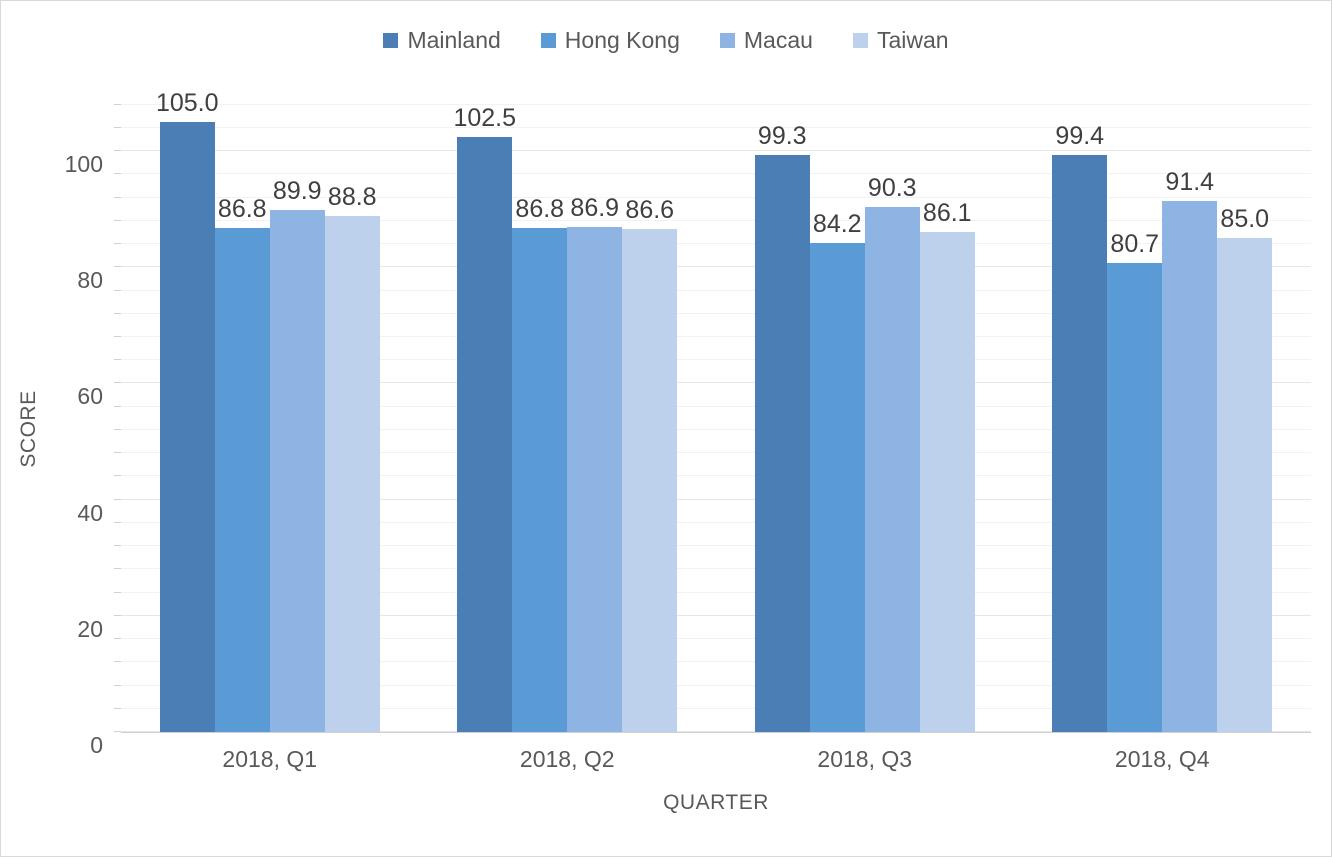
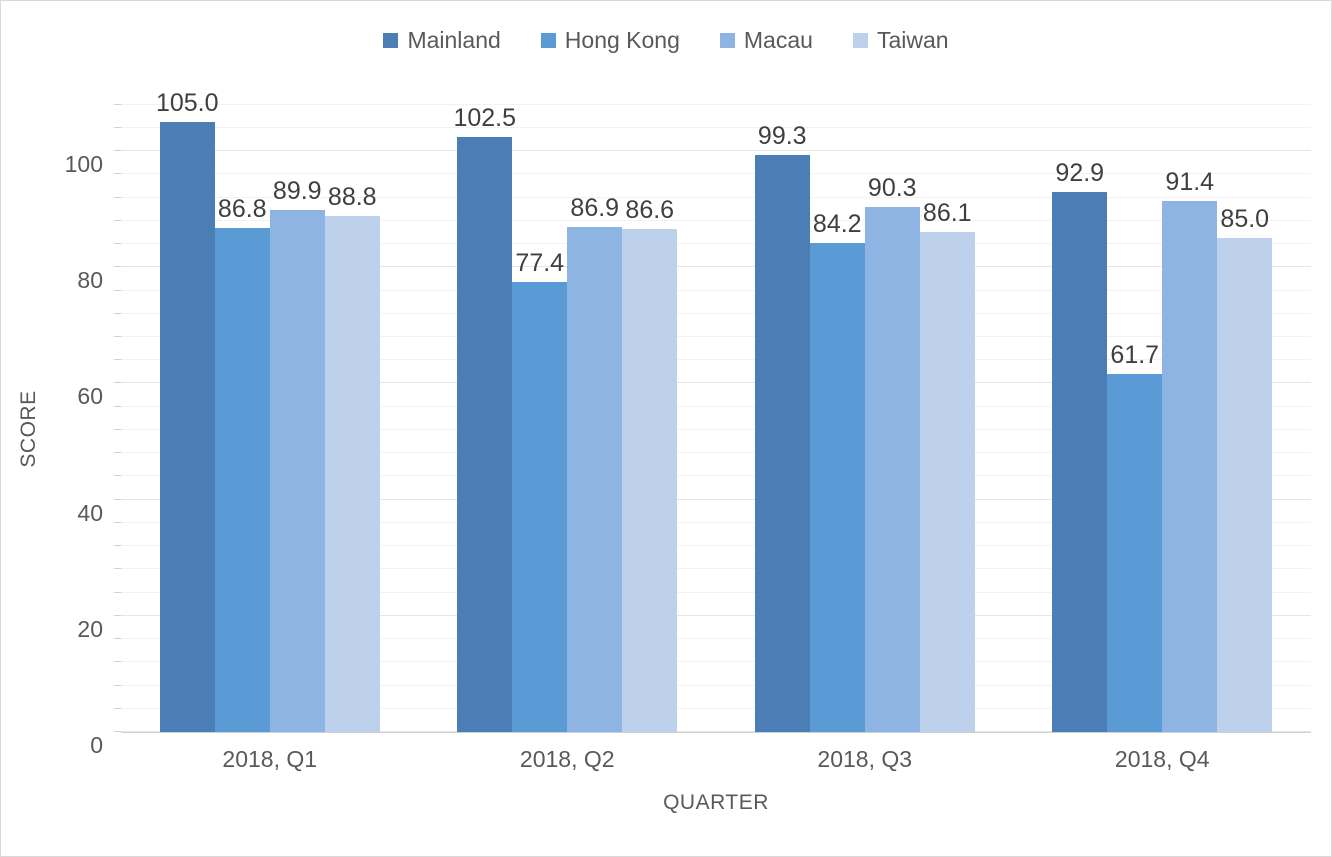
Hong Kong/2018, Q2: 86.8 -> 77.4
Mainland/2018, Q4: 99.4 -> 92.9
Hong Kong/2018, Q4: 80.7 -> 61.7
